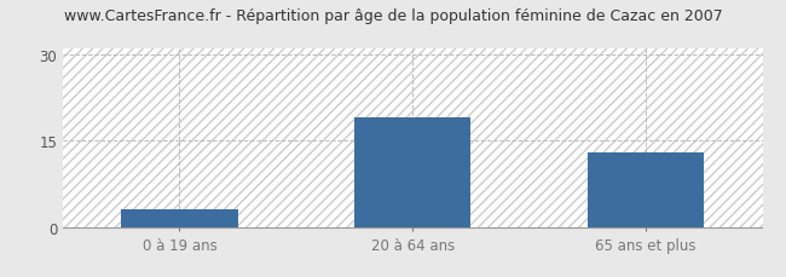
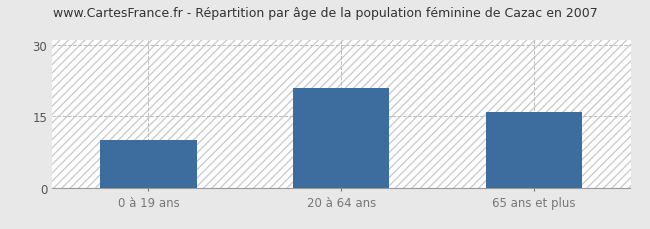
0 à 19 ans: 3 -> 10
20 à 64 ans: 19 -> 21
65 ans et plus: 13 -> 16
